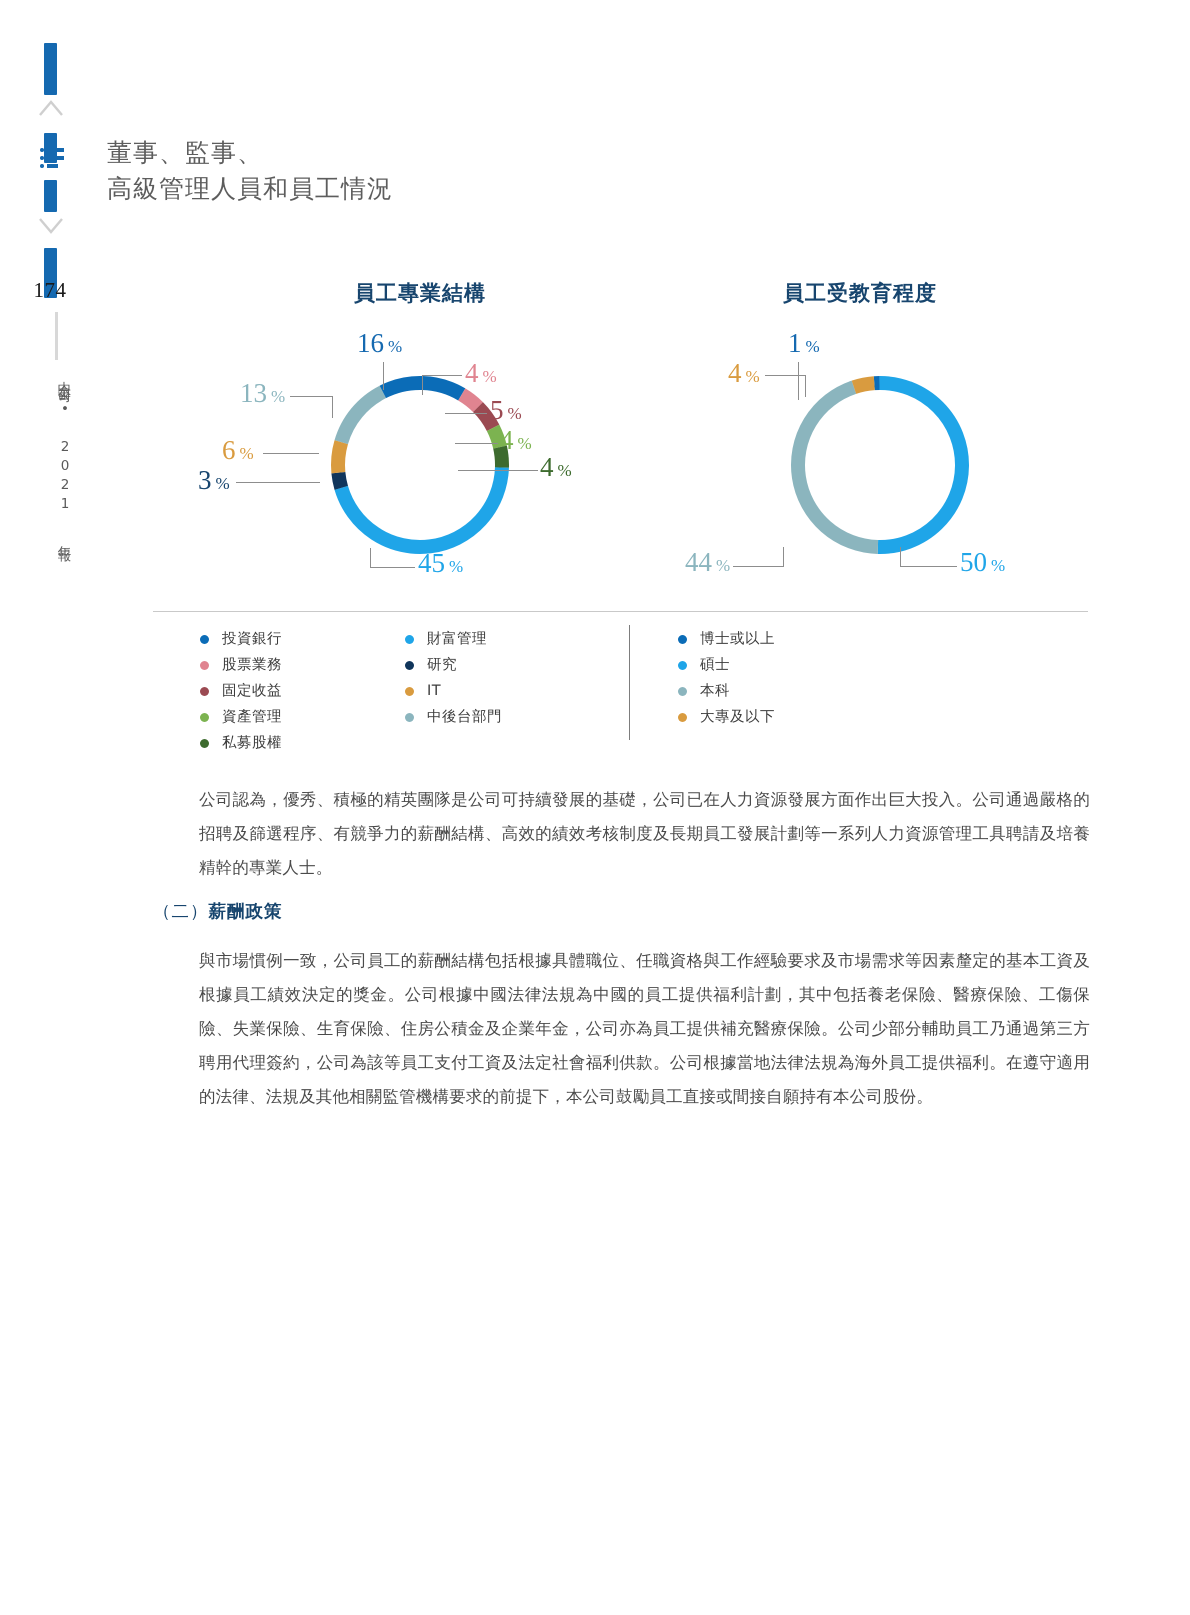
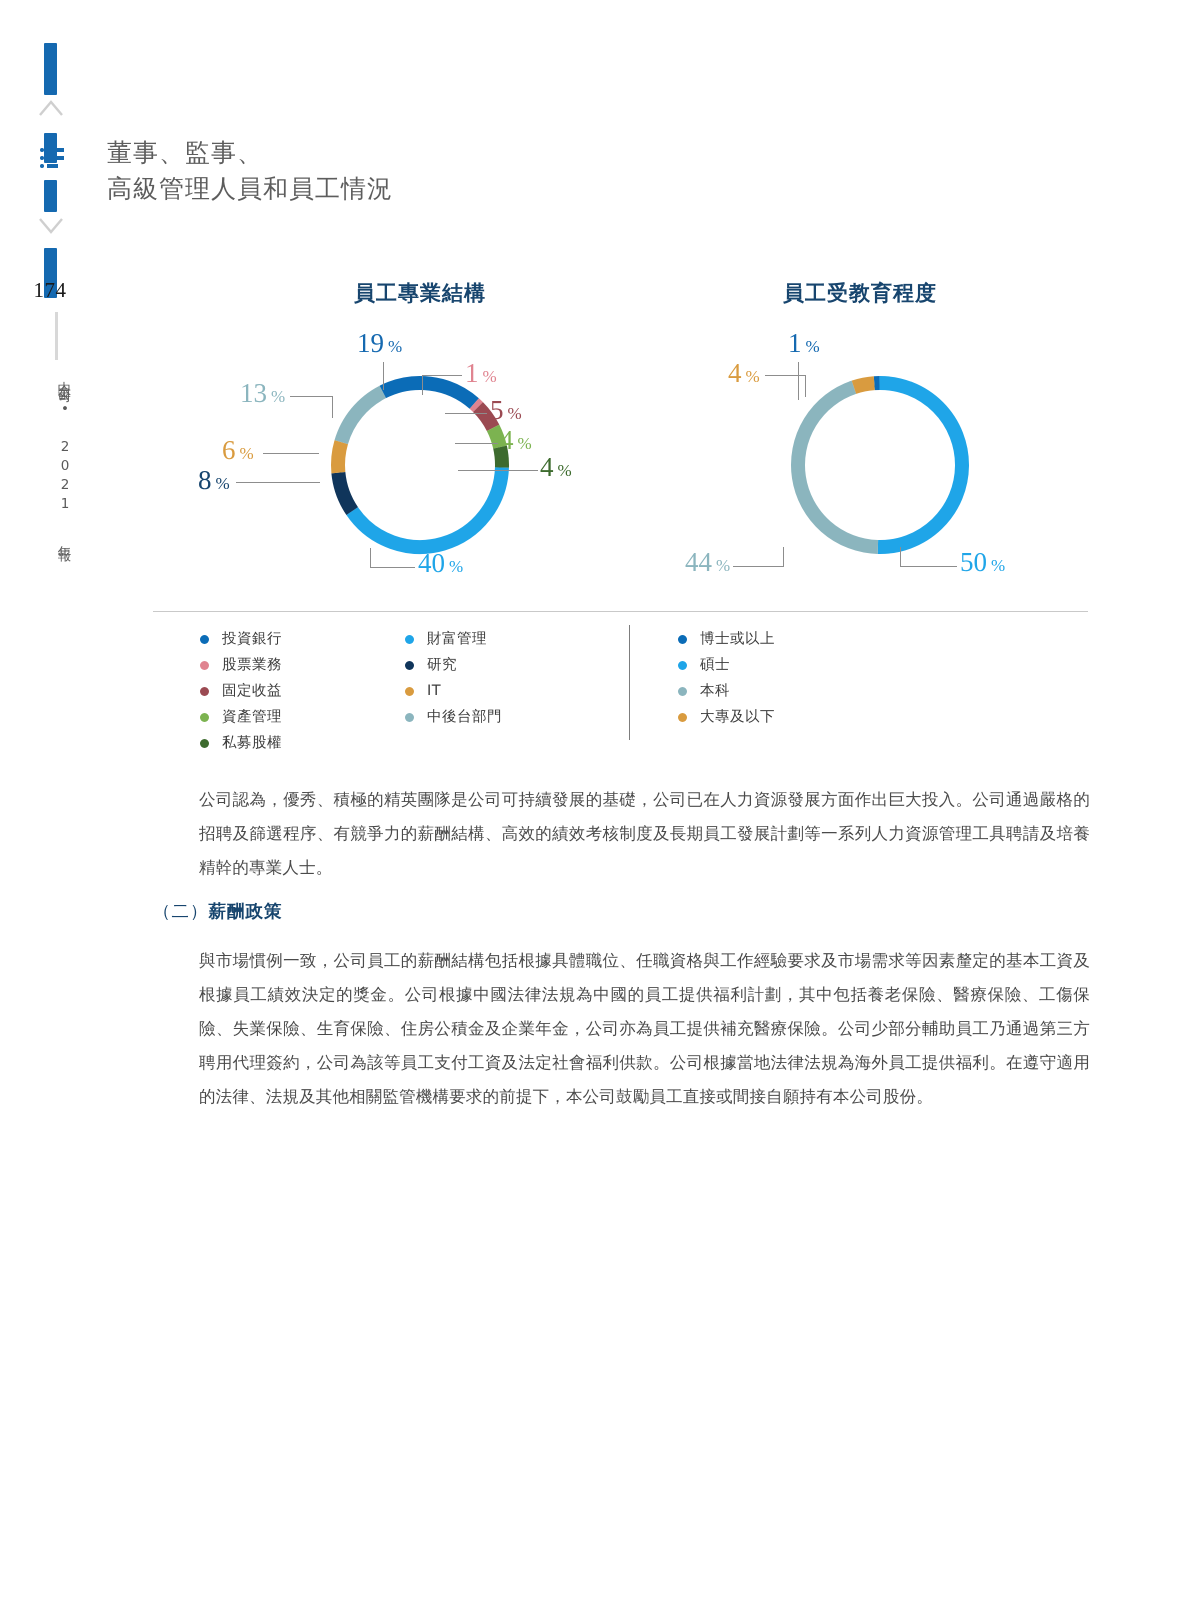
員工專業結構/投資銀行: 16 -> 19
員工專業結構/股票業務: 4 -> 1
員工專業結構/財富管理: 45 -> 40
員工專業結構/研究: 3 -> 8
